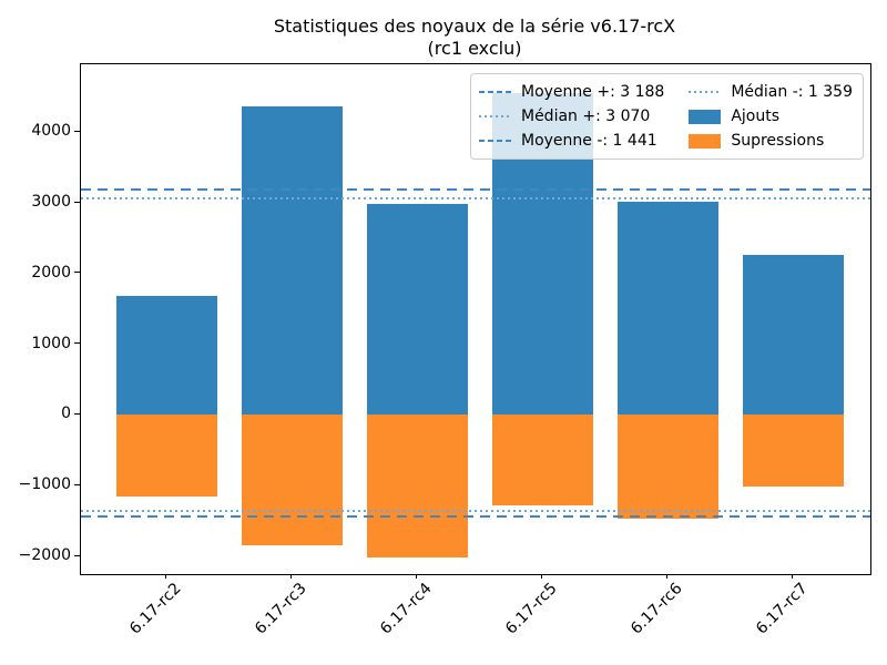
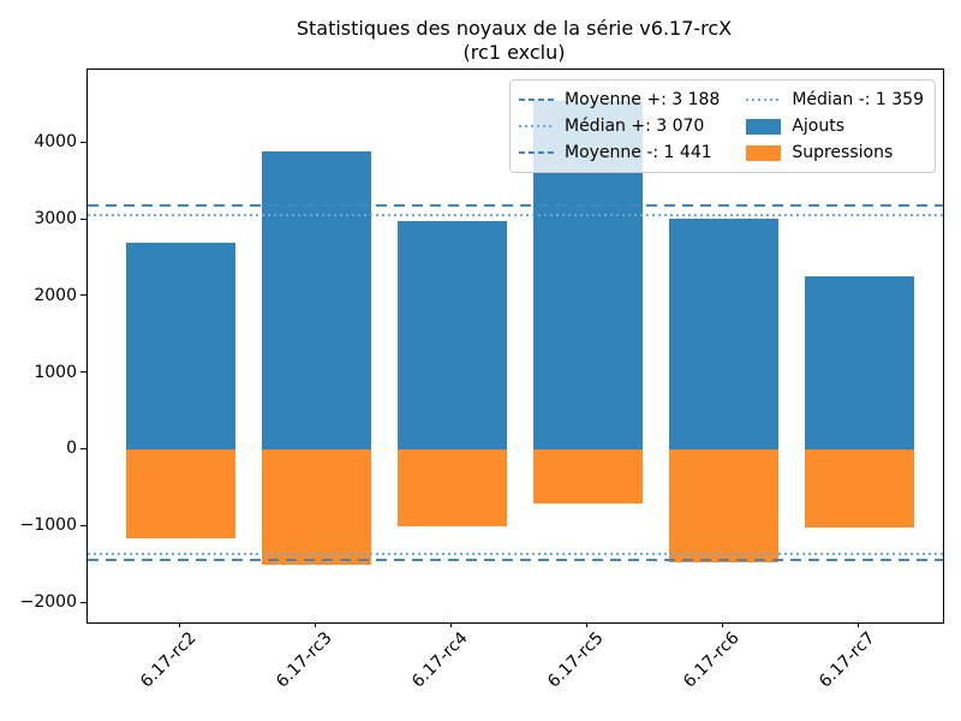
Ajouts/6.17-rc2: 1700 -> 2700
Ajouts/6.17-rc3: 4400 -> 3900
Supressions/6.17-rc3: -1800 -> -1500
Supressions/6.17-rc4: -2000 -> -1000
Supressions/6.17-rc5: -1300 -> -700
